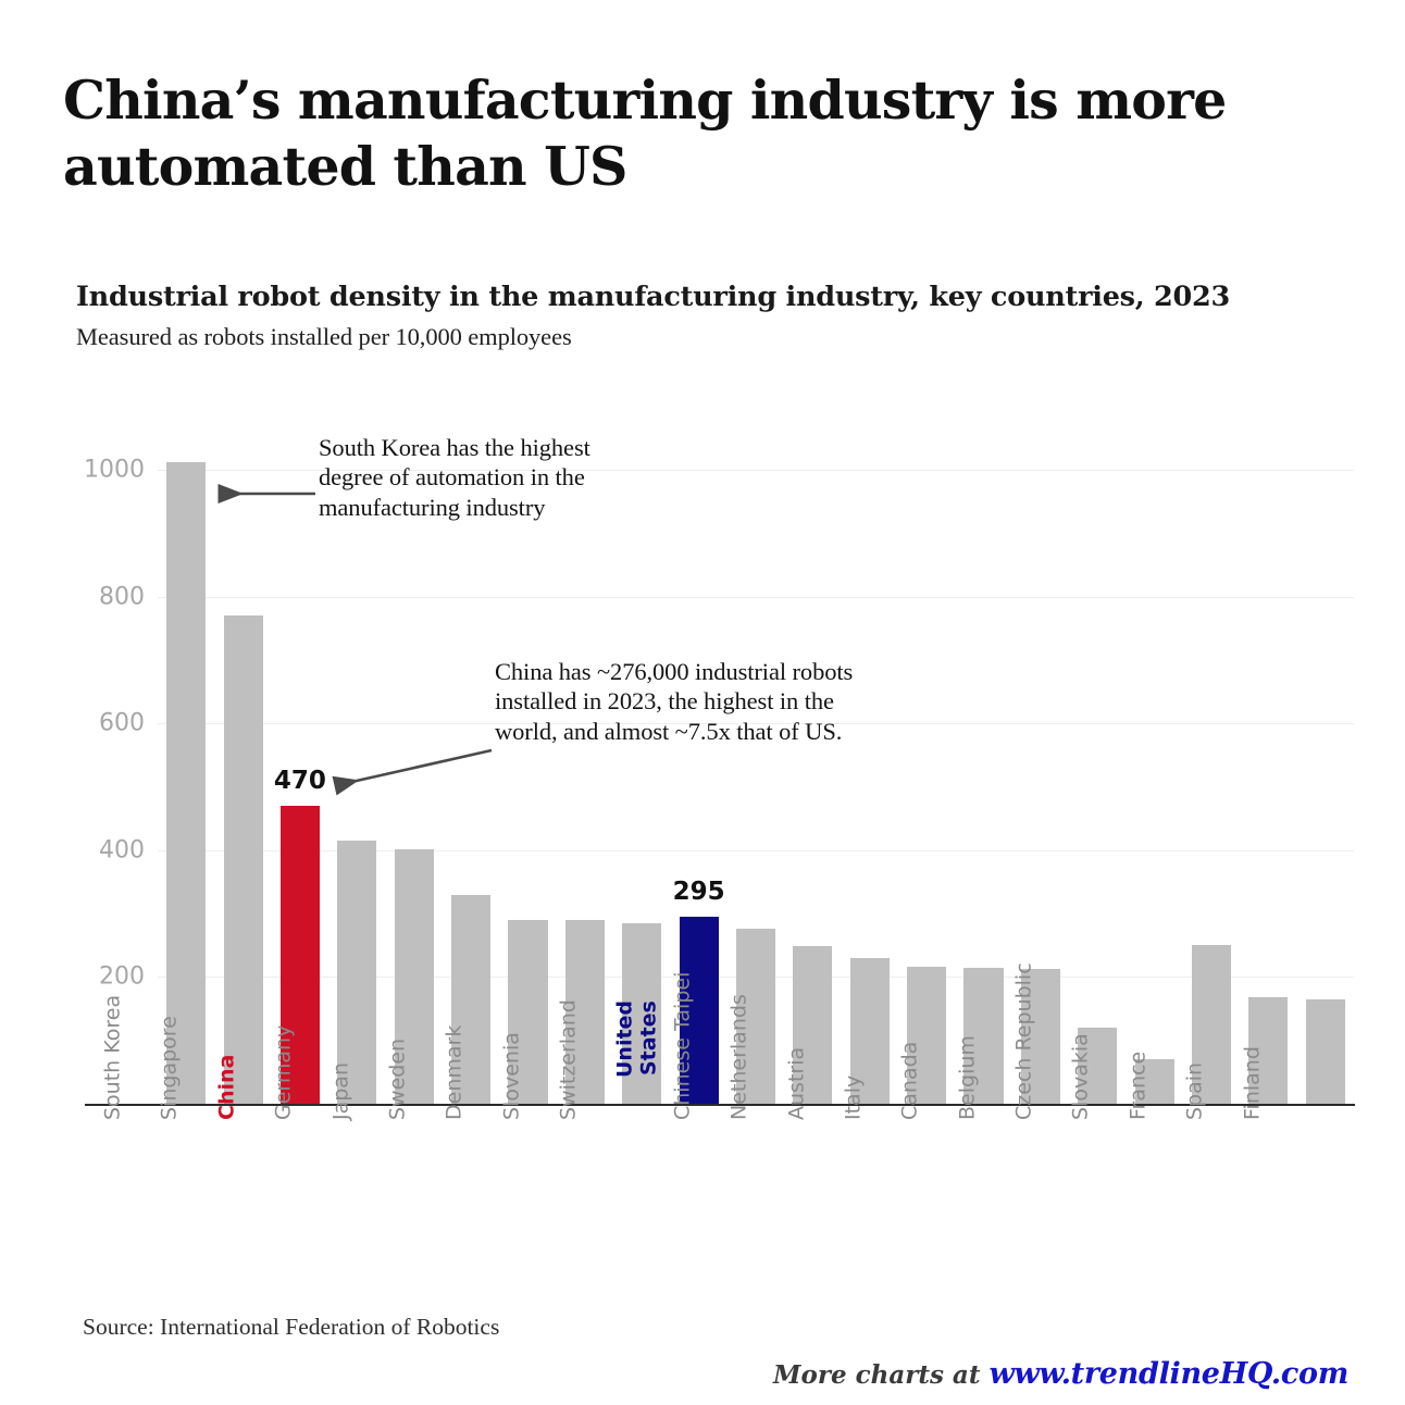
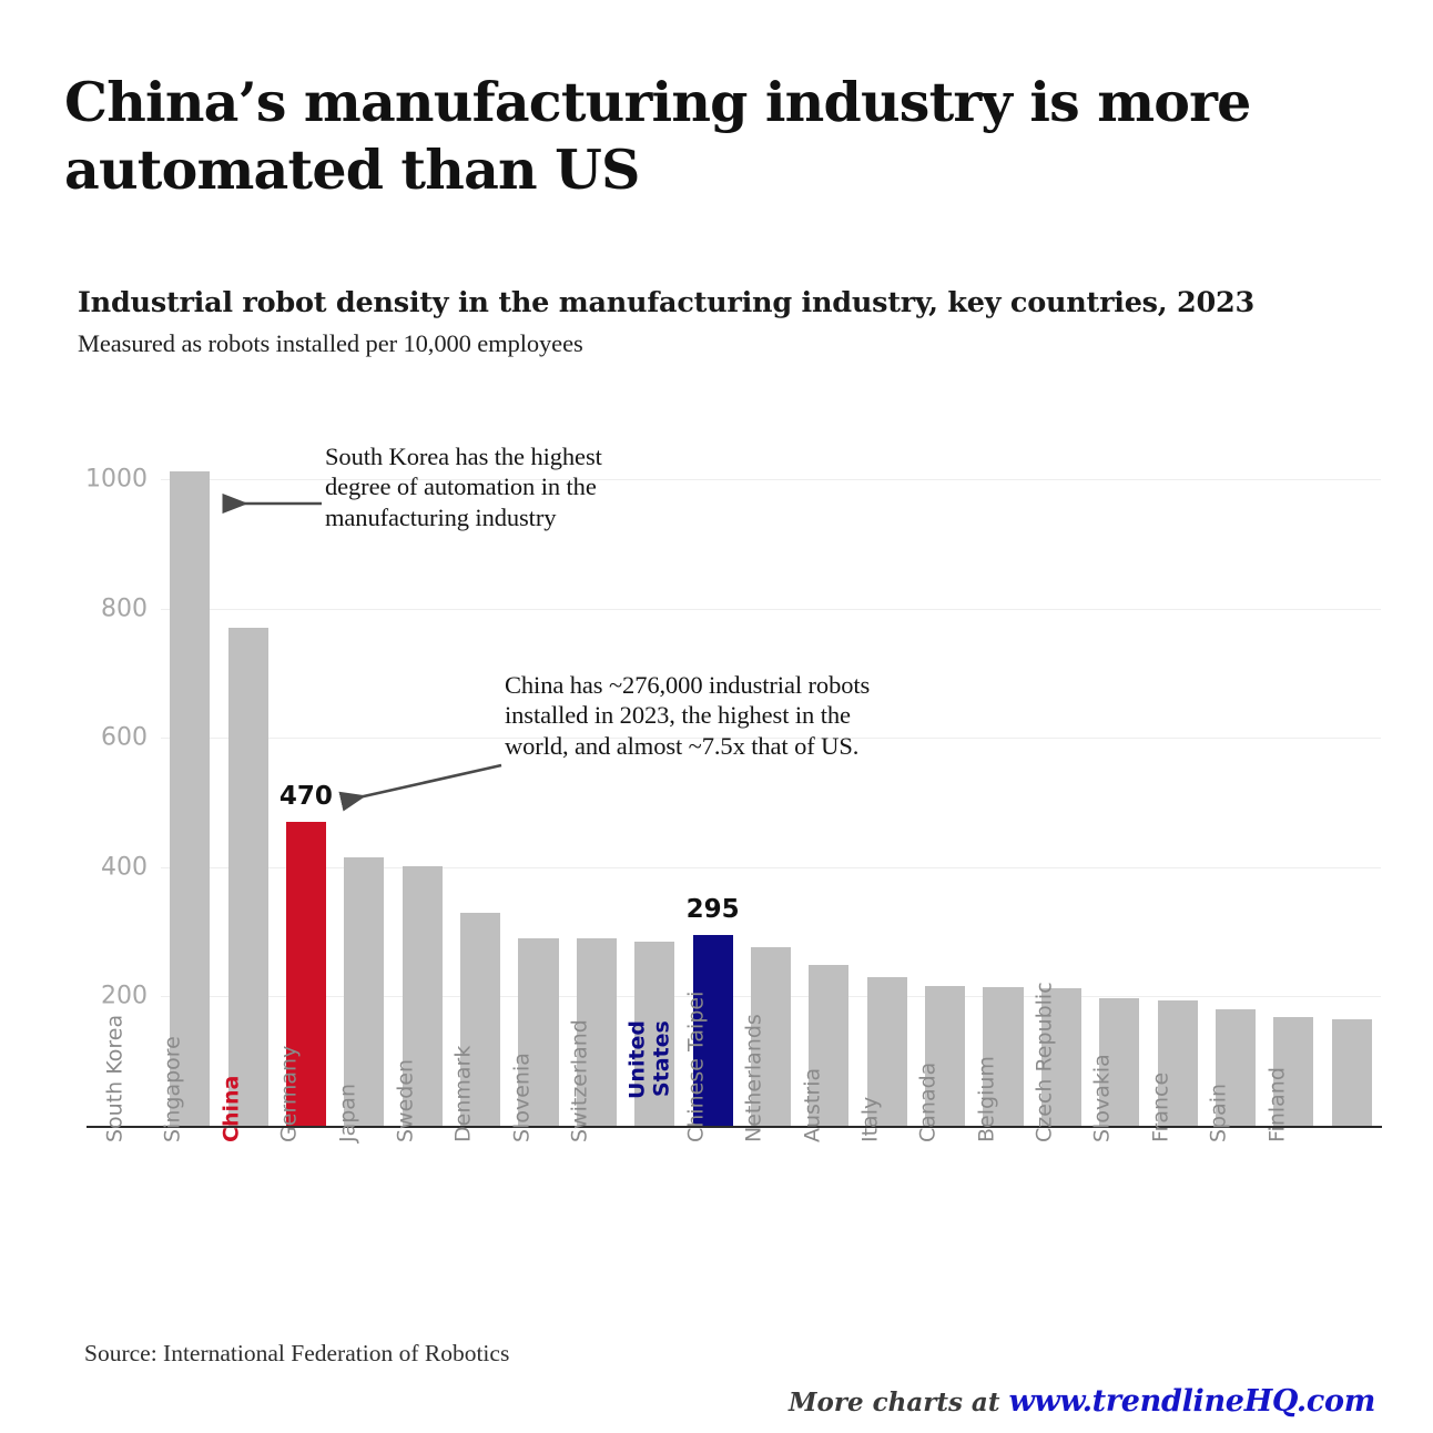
Czech Republic: 120 -> 200
Slovakia: 70 -> 190
France: 250 -> 180
